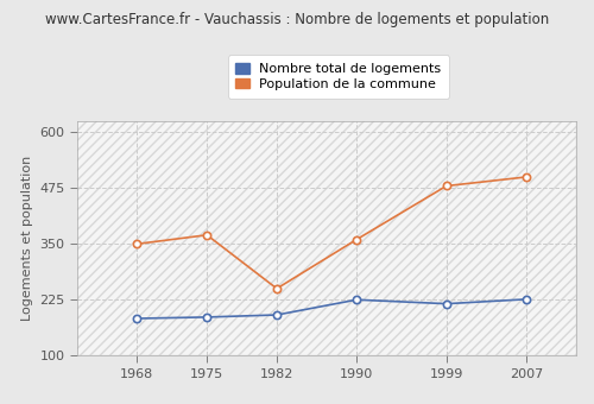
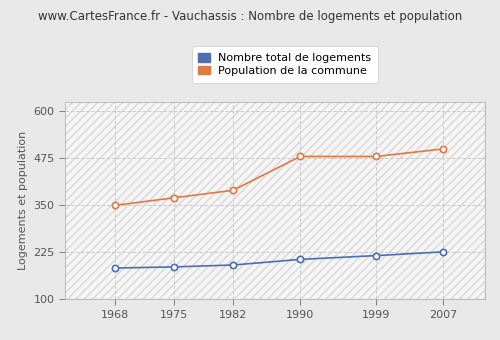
Population de la commune/1982: 250 -> 390
Nombre total de logements/1990: 225 -> 206
Population de la commune/1990: 360 -> 480
